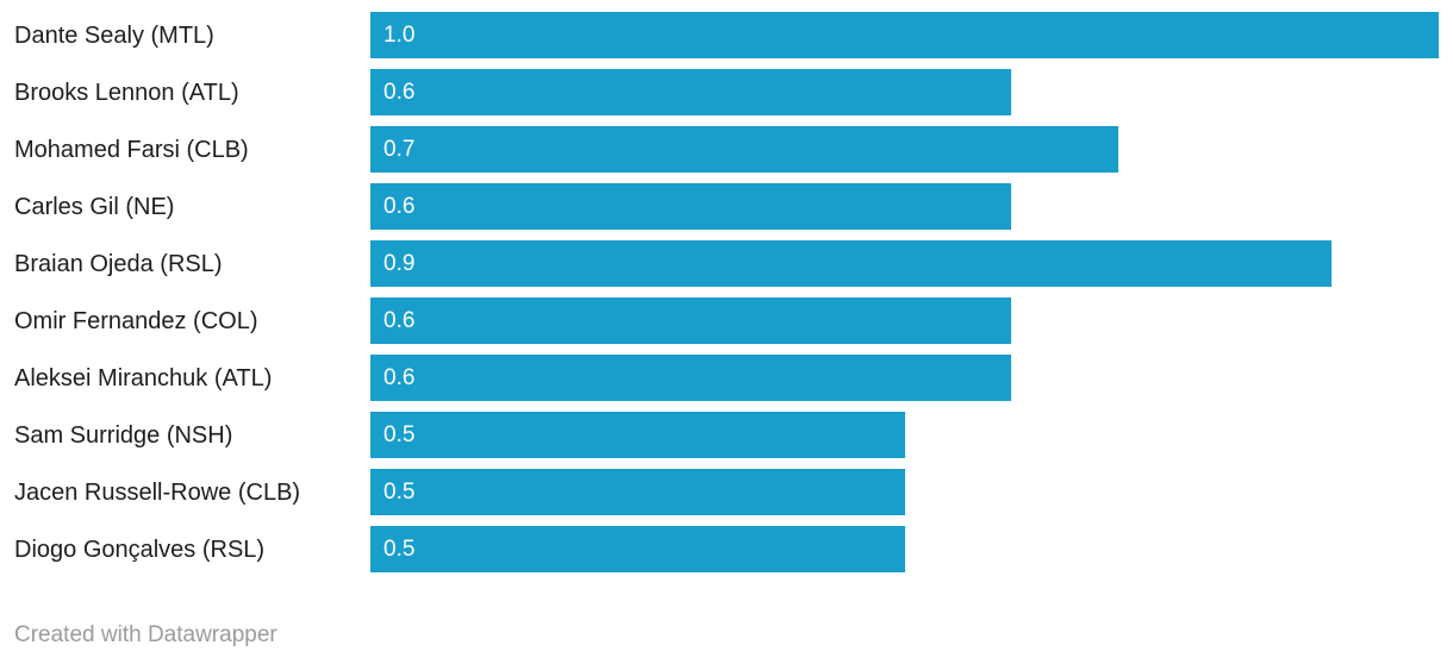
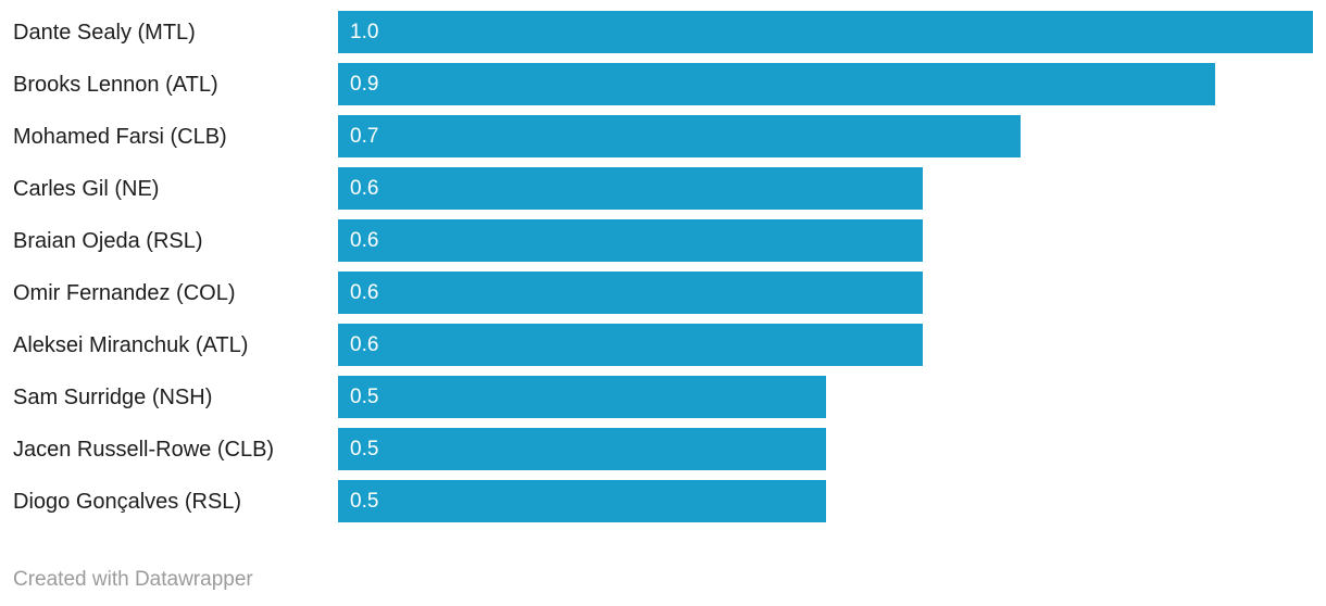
Brooks Lennon (ATL): 0.6 -> 0.9
Braian Ojeda (RSL): 0.9 -> 0.6
